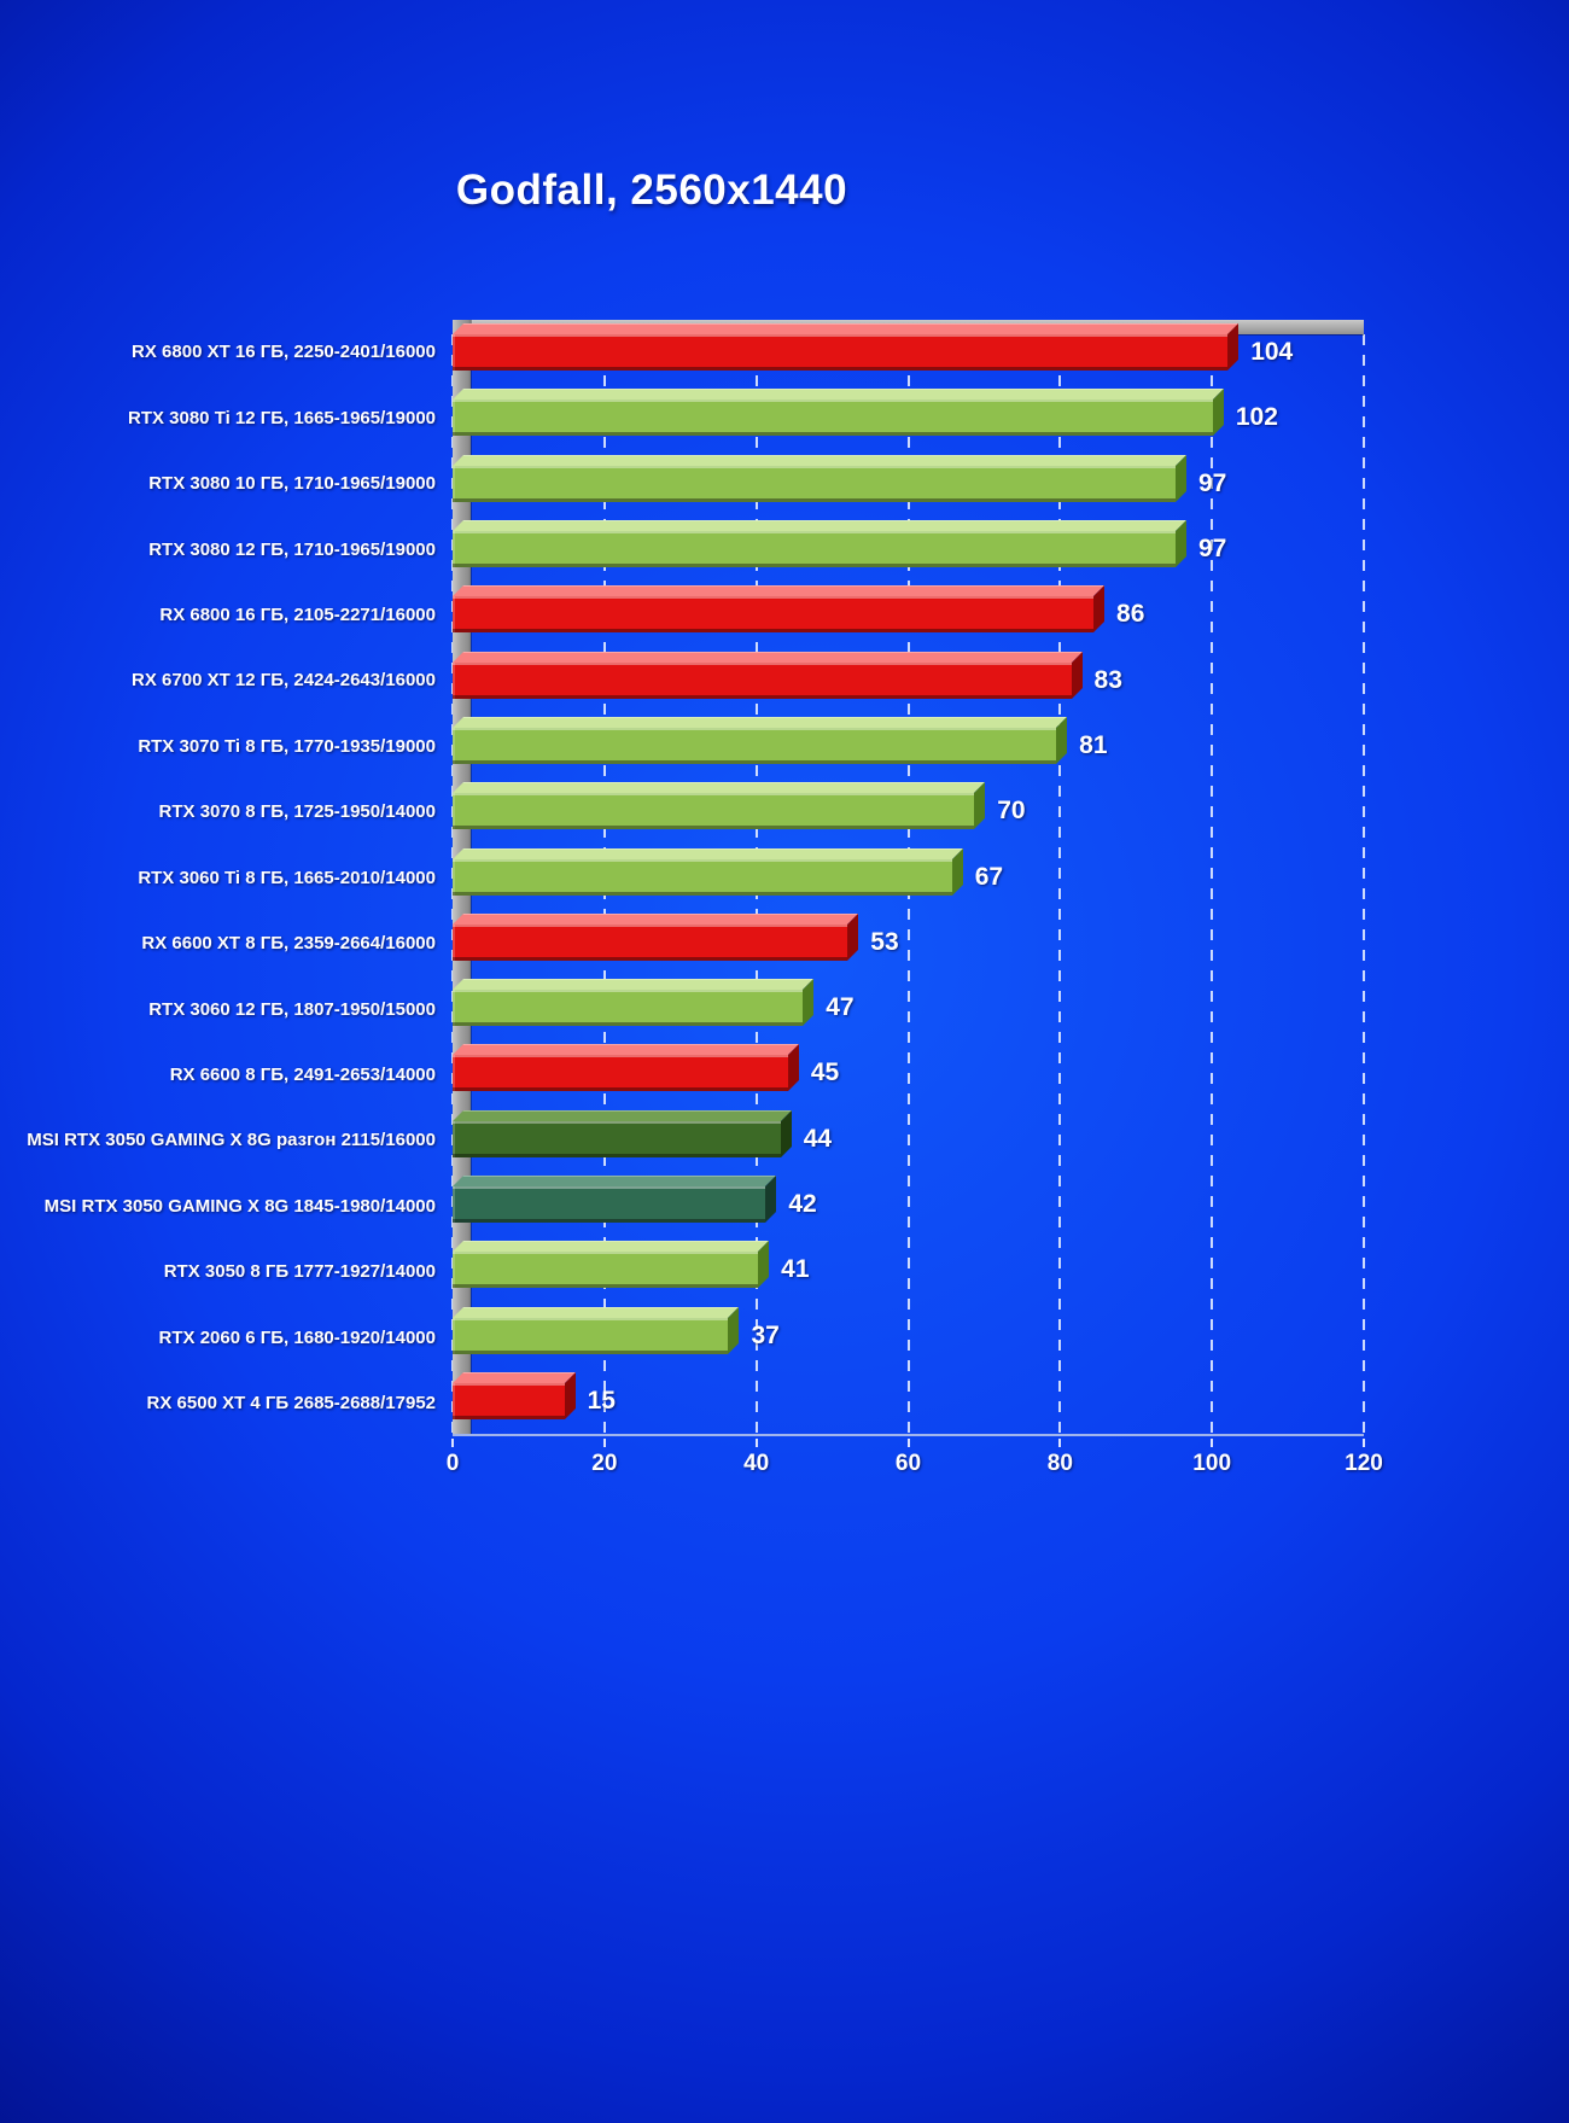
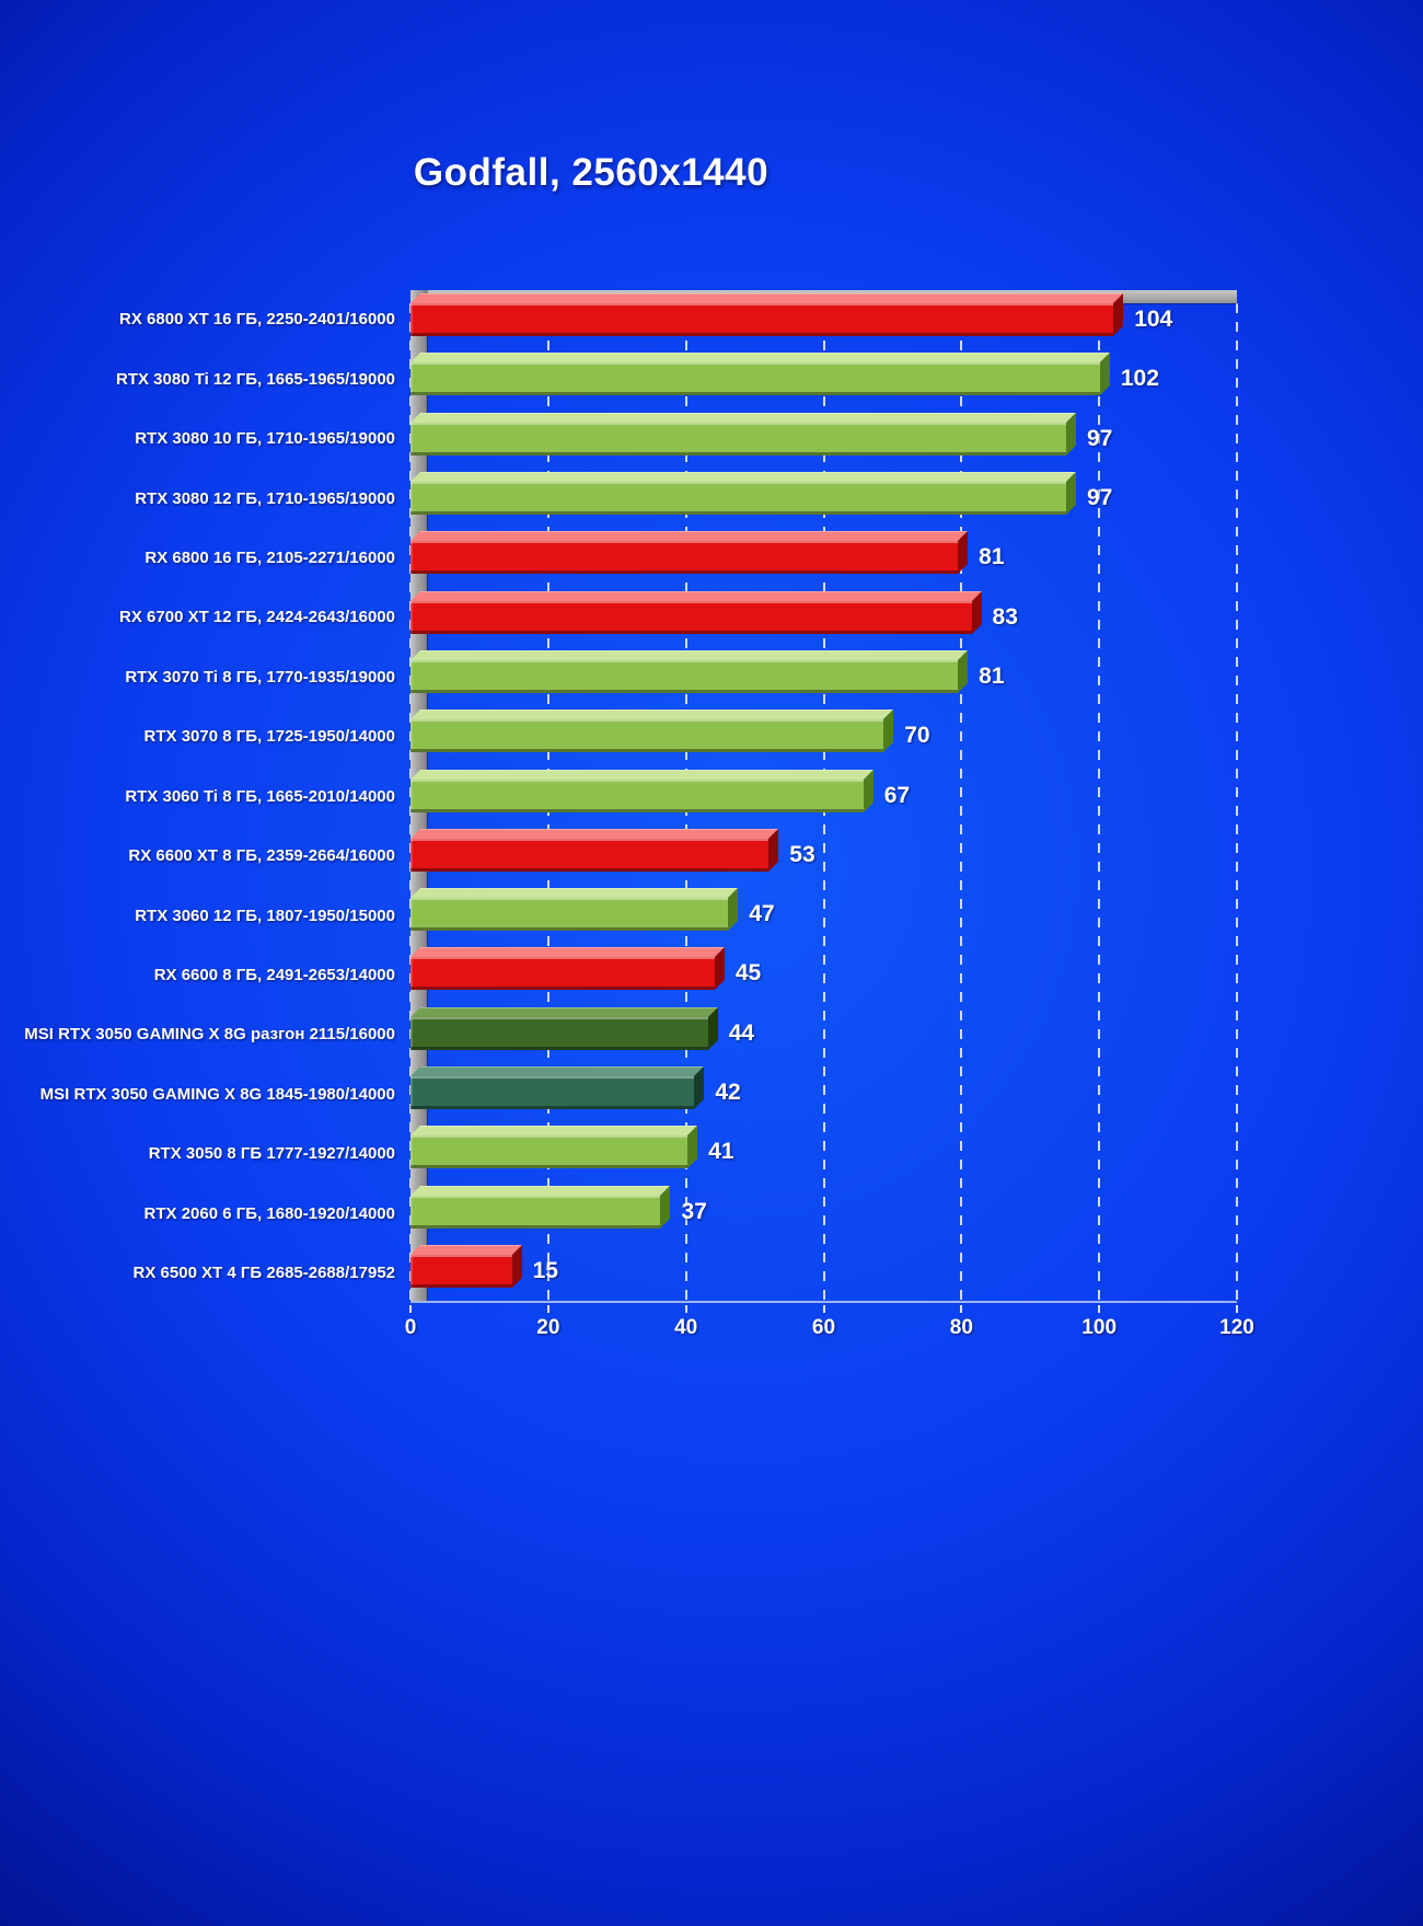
RX 6800 16 ГБ, 2105-2271/16000: 86 -> 81
